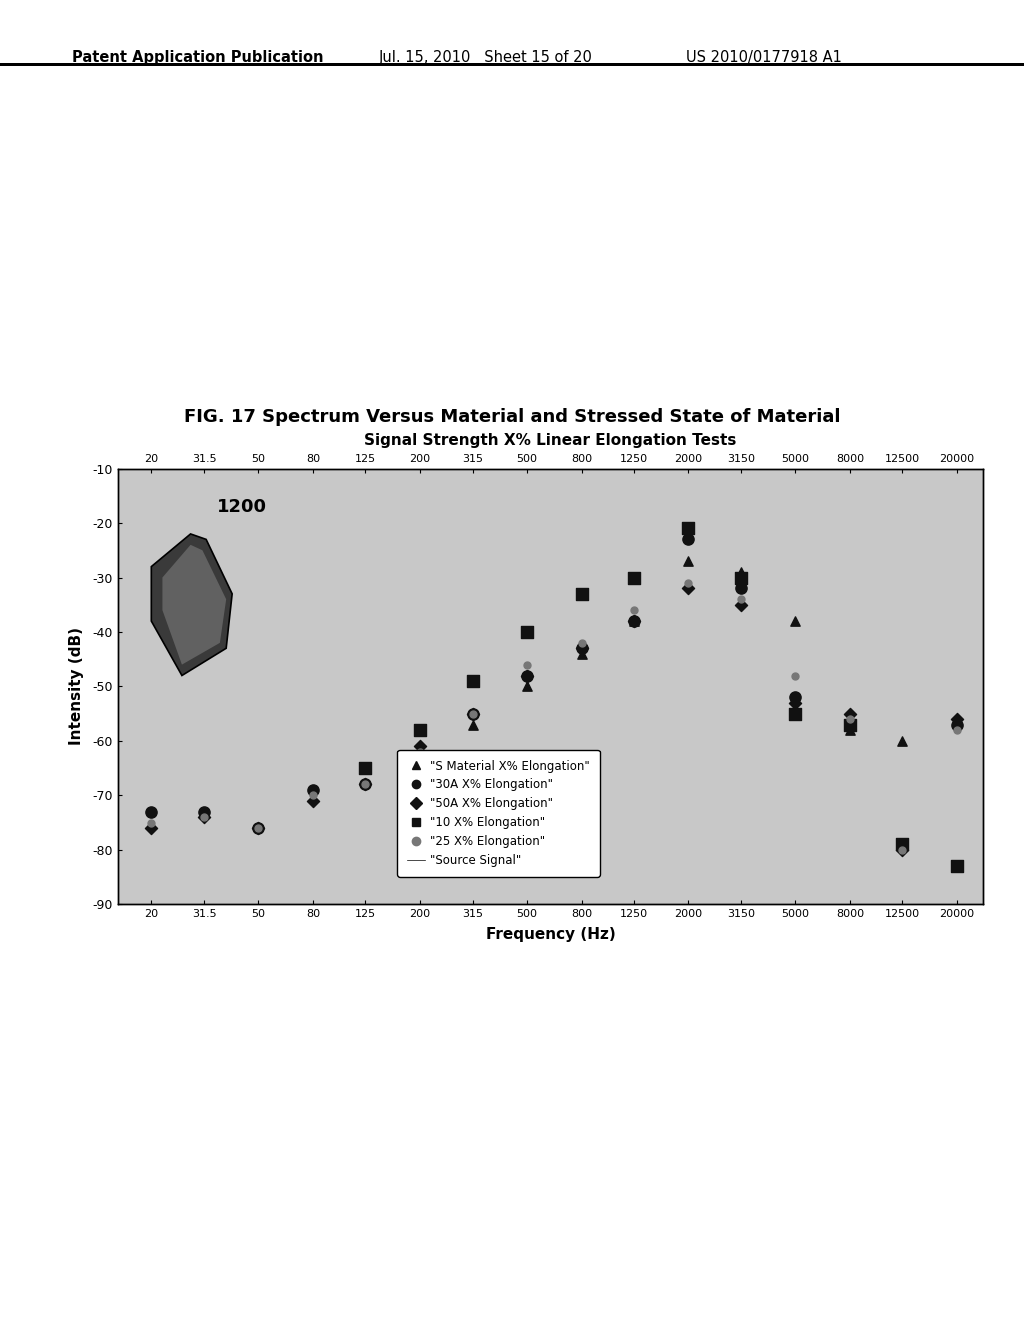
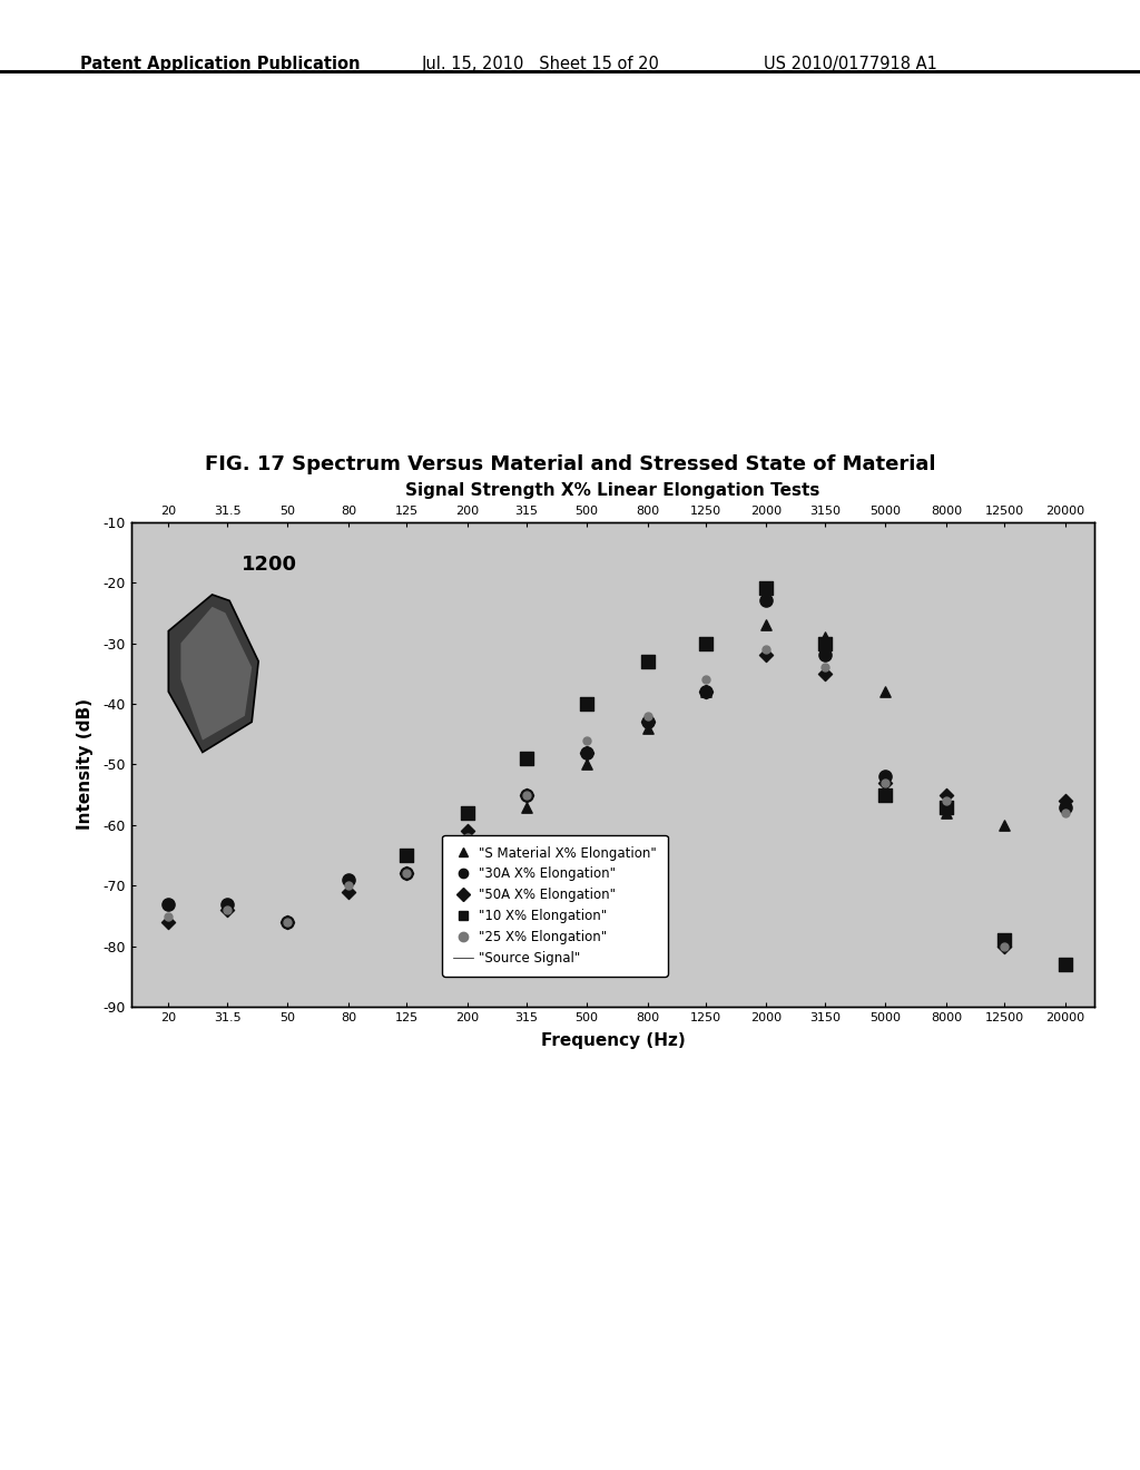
"25 X% Elongation"/5000: -48 -> -53
